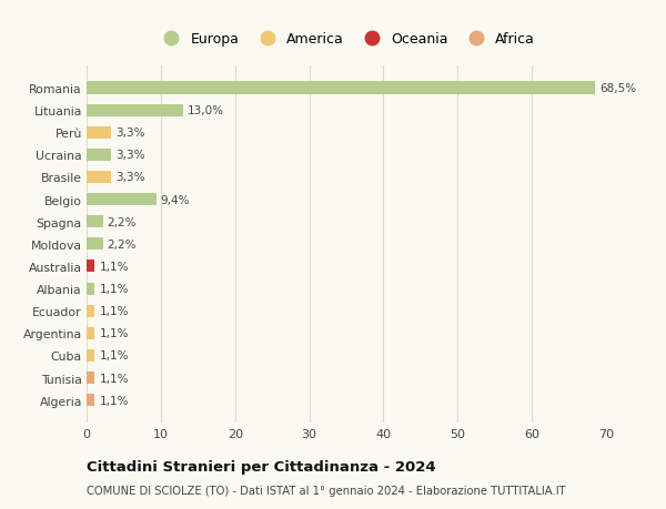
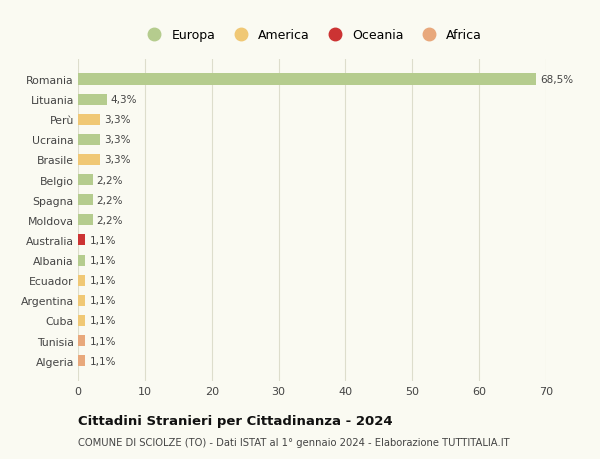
Lituania: 13,0% -> 4,3%
Belgio: 9,4% -> 2,2%
